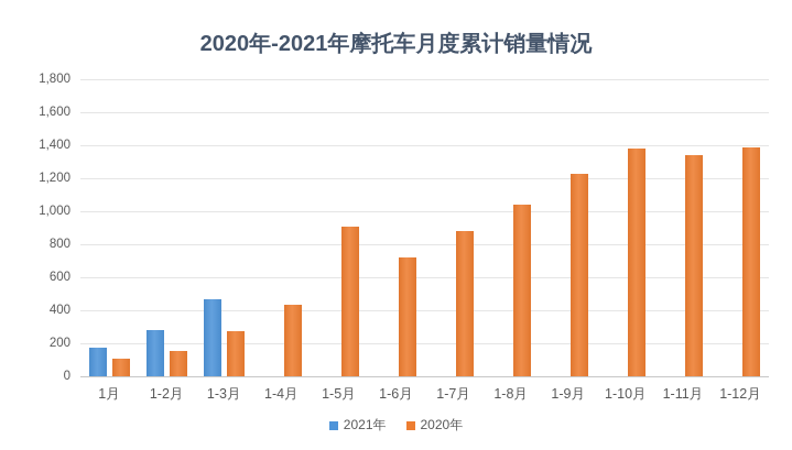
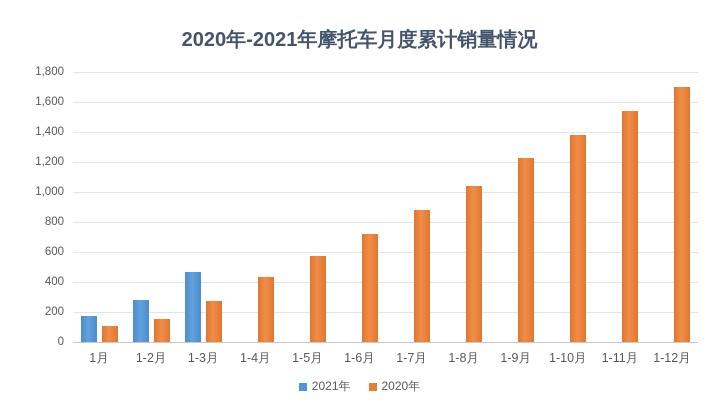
2020年/1-5月: 910 -> 570
2020年/1-11月: 1340 -> 1540
2020年/1-12月: 1390 -> 1700
